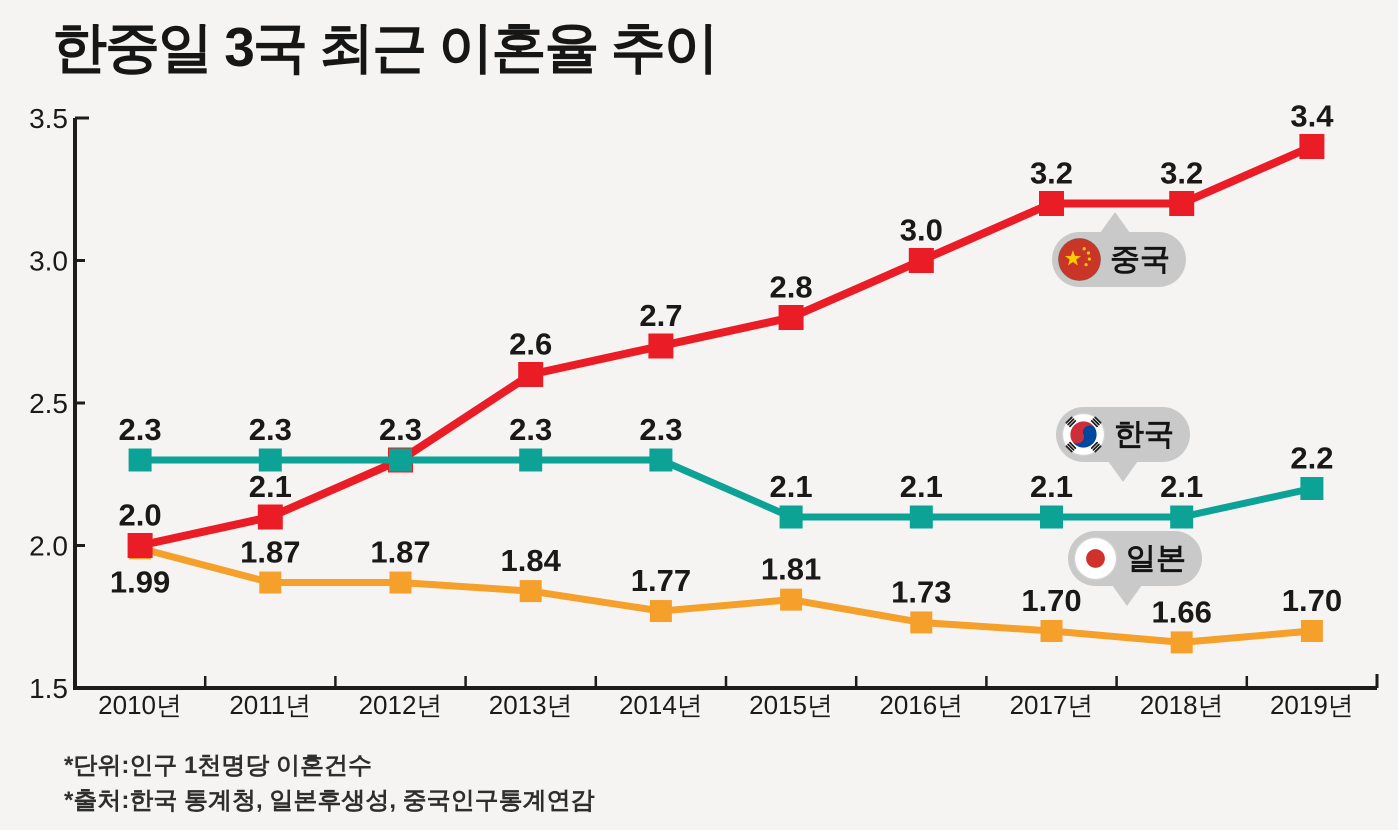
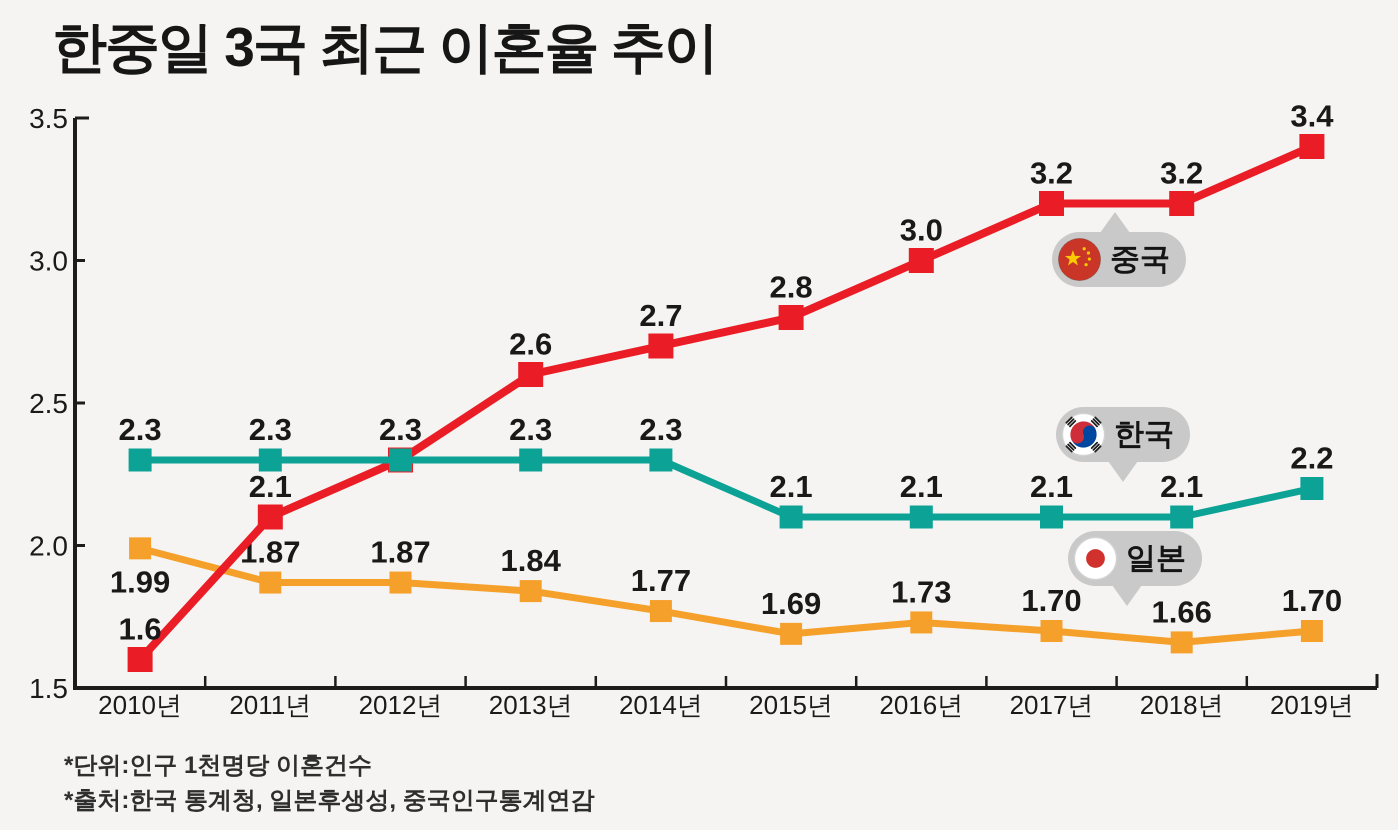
중국/2010년: 2.0 -> 1.6
일본/2015년: 1.81 -> 1.69
